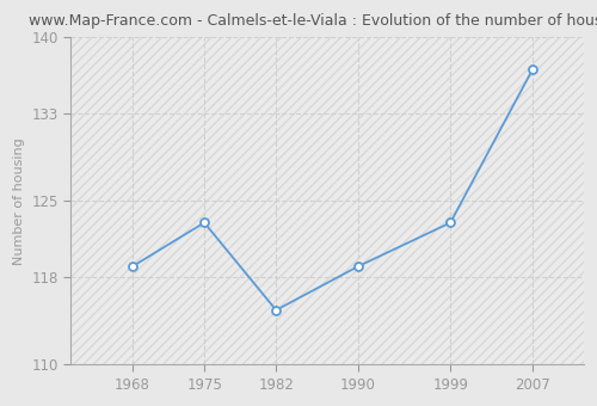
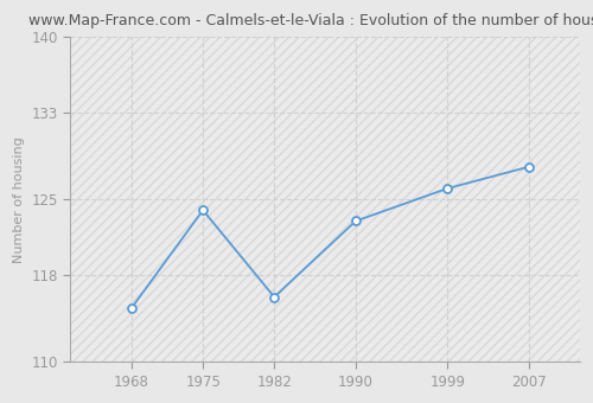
1968: 119 -> 115
1975: 123 -> 124
1982: 115 -> 116
1990: 119 -> 123
1999: 123 -> 126
2007: 137 -> 128
